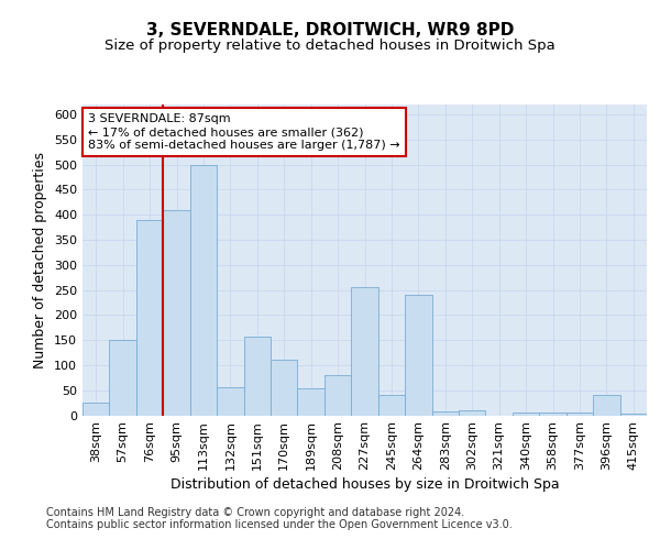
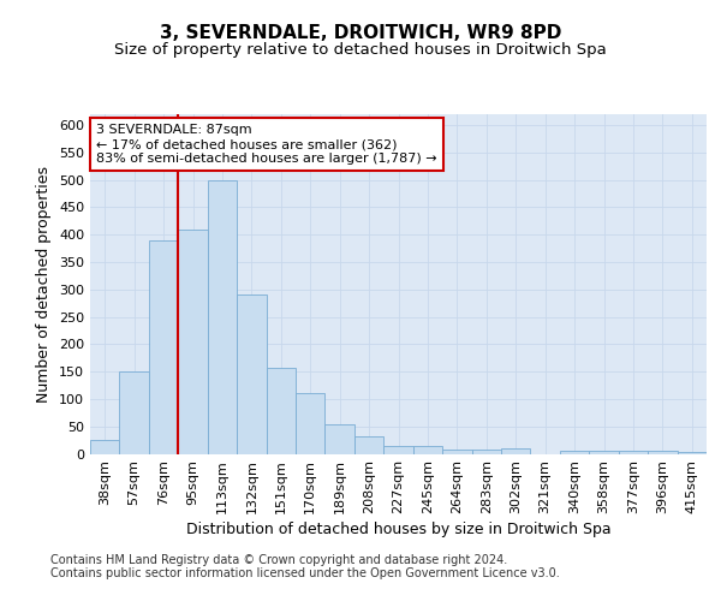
132sqm: 55 -> 290
208sqm: 80 -> 32
227sqm: 255 -> 15
245sqm: 40 -> 14
264sqm: 240 -> 8
396sqm: 40 -> 5
